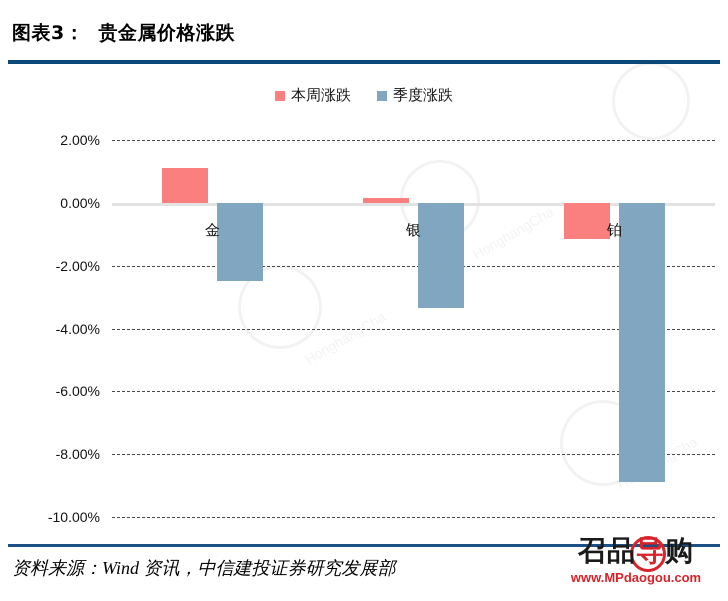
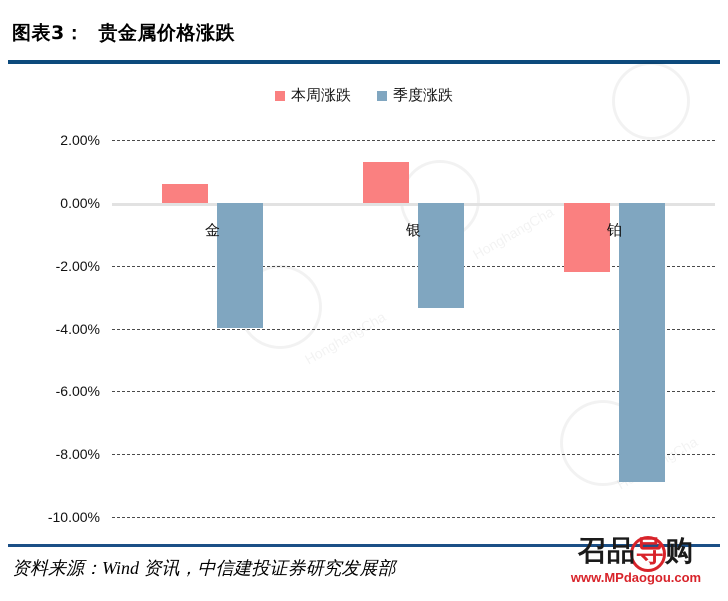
本周涨跌/金: 1.1% -> 0.6%
季度涨跌/金: -2.5% -> -4.0%
本周涨跌/银: 0.1% -> 1.3%
本周涨跌/铂: -1.1% -> -2.2%
